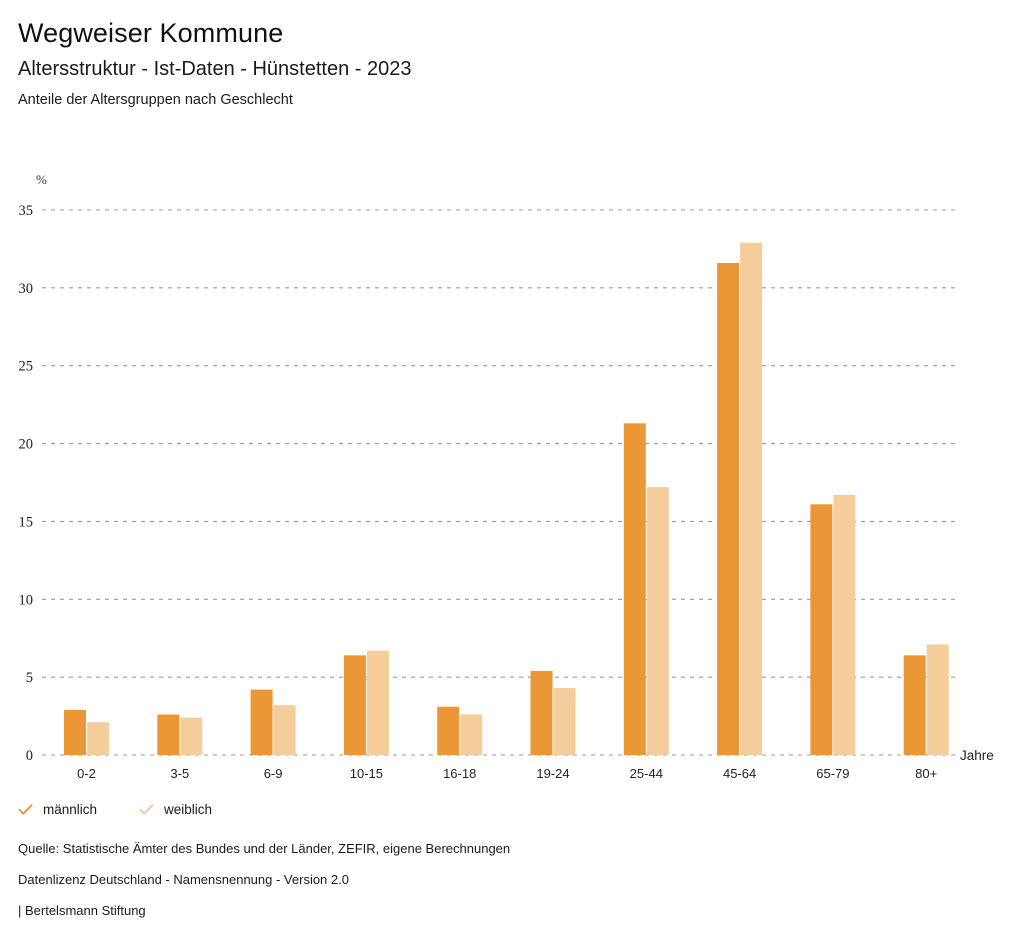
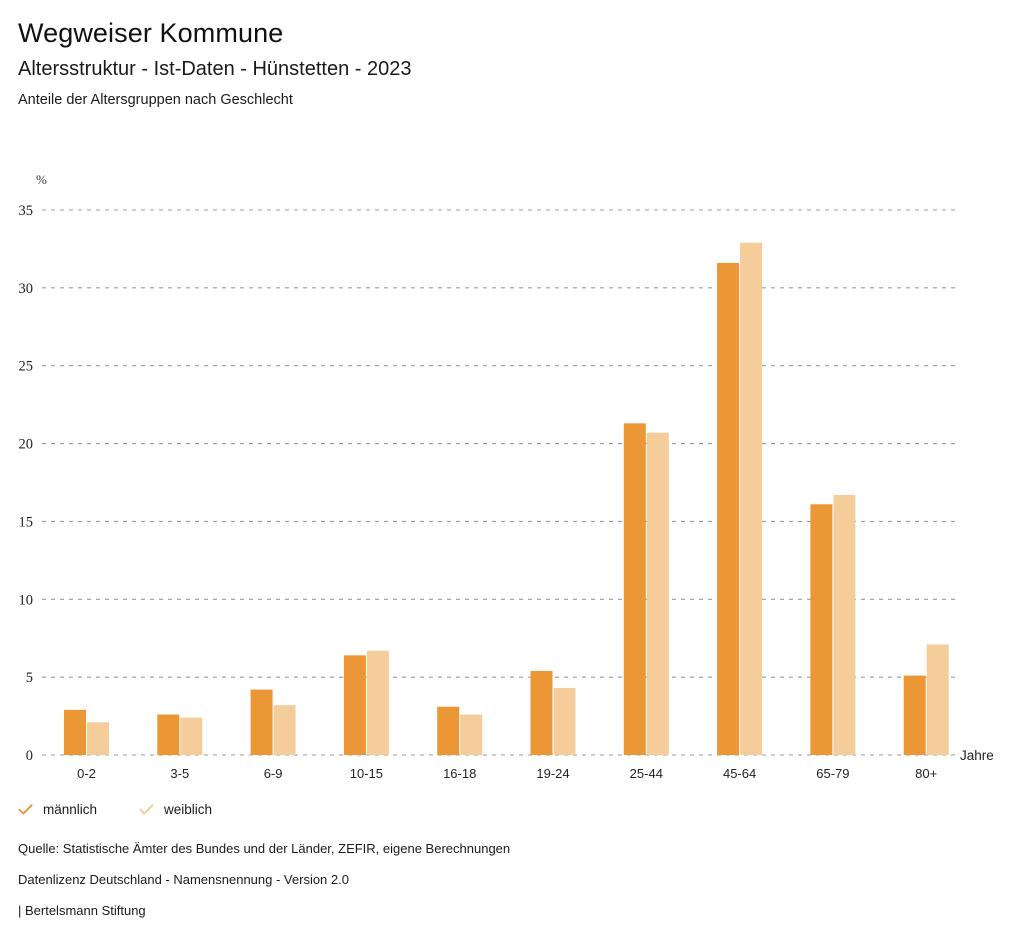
weiblich/25-44: 17.2 -> 20.7
männlich/80+: 6.4 -> 5.1
